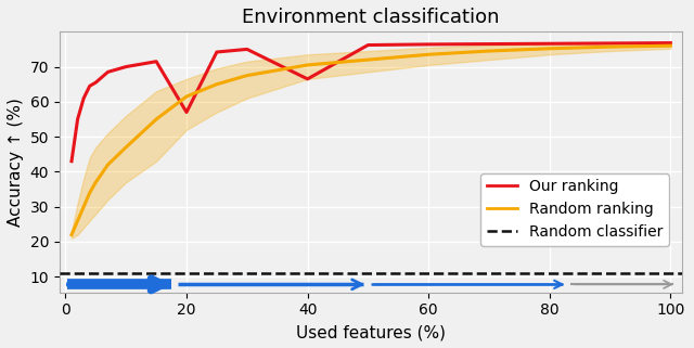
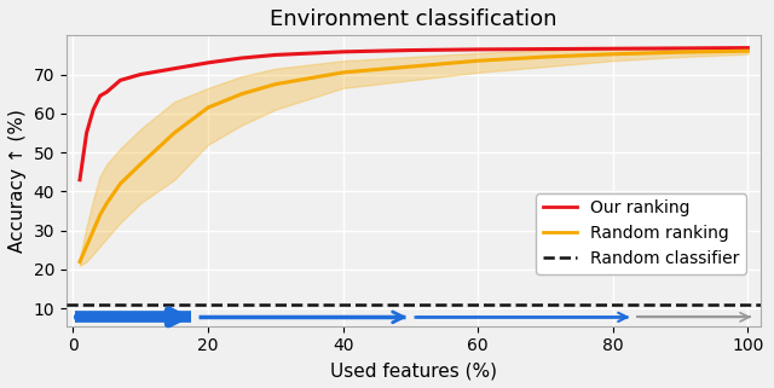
Our ranking/20: 57.0 -> 73.0
Our ranking/40: 66.5 -> 75.8
